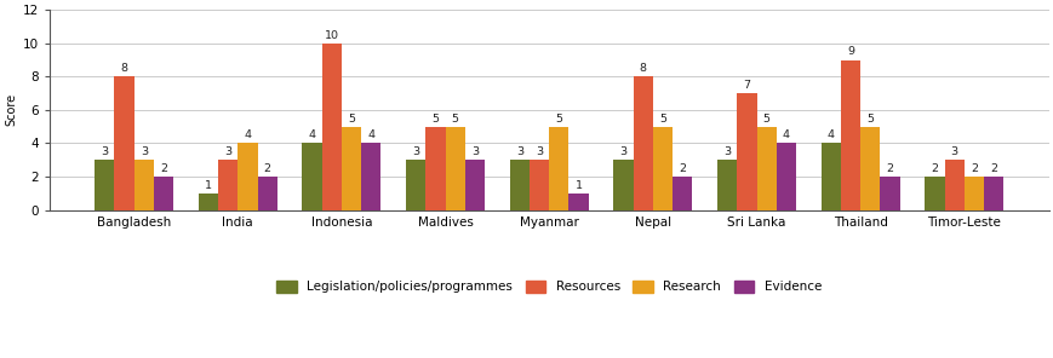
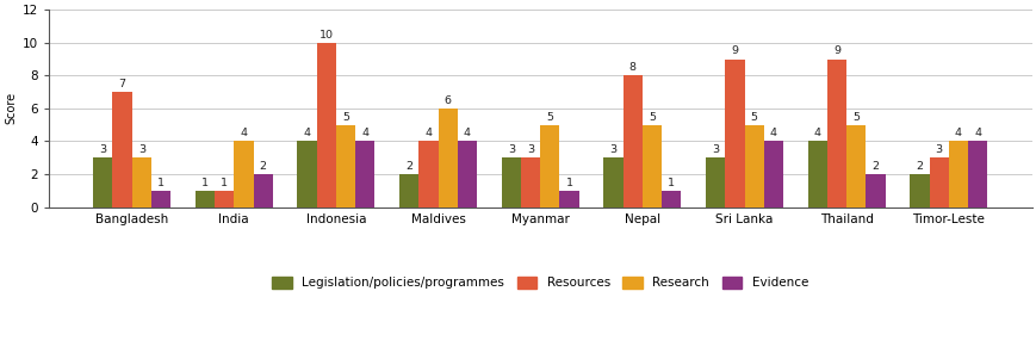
Resources/Bangladesh: 8 -> 7
Evidence/Bangladesh: 2 -> 1
Resources/India: 3 -> 1
Legislation/policies/programmes/Maldives: 3 -> 2
Resources/Maldives: 5 -> 4
Research/Maldives: 5 -> 6
Evidence/Maldives: 3 -> 4
Evidence/Nepal: 2 -> 1
Resources/Sri Lanka: 7 -> 9
Research/Timor-Leste: 2 -> 4
Evidence/Timor-Leste: 2 -> 4
